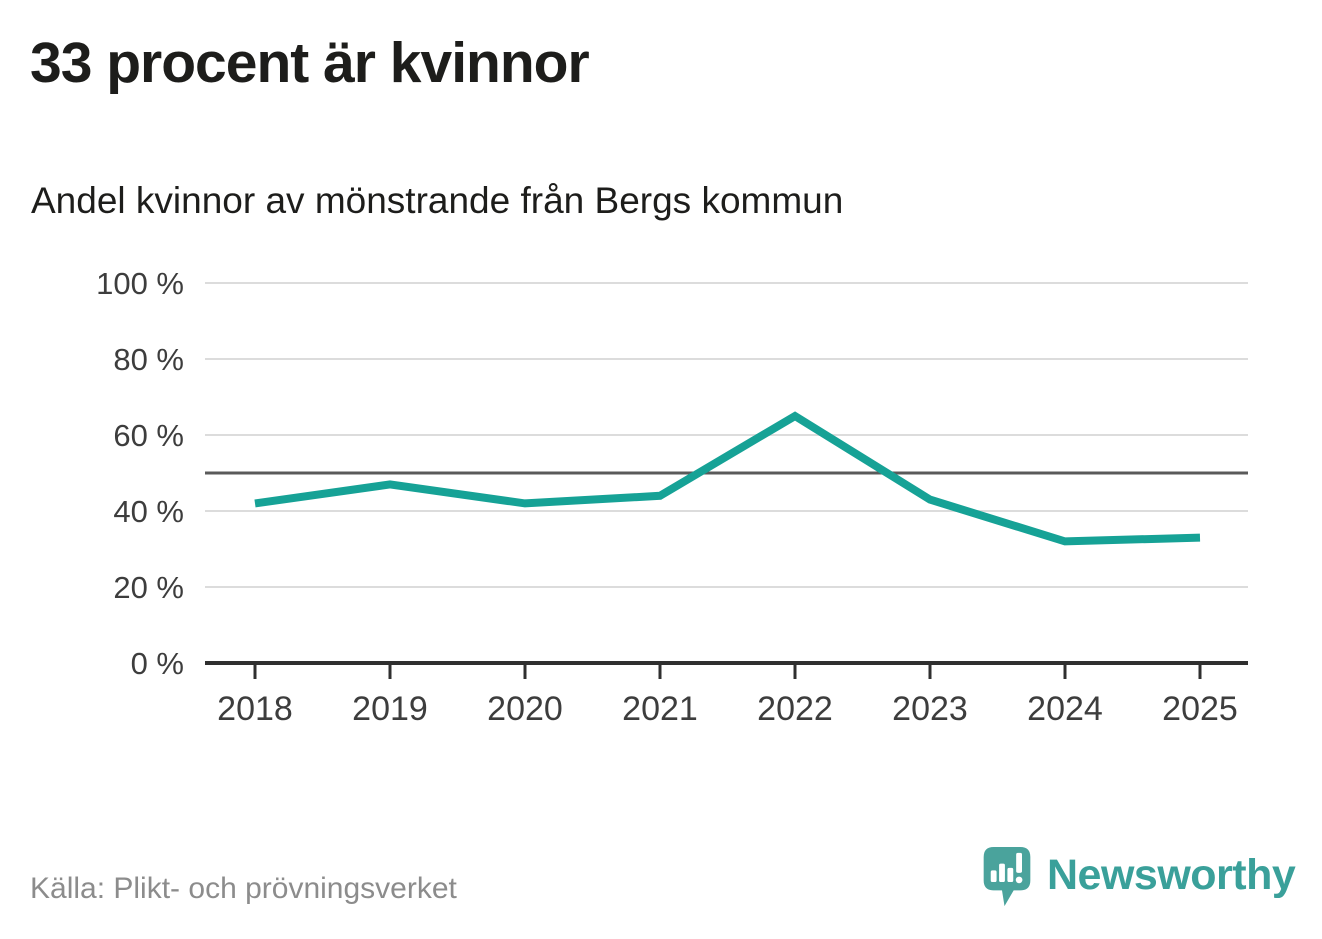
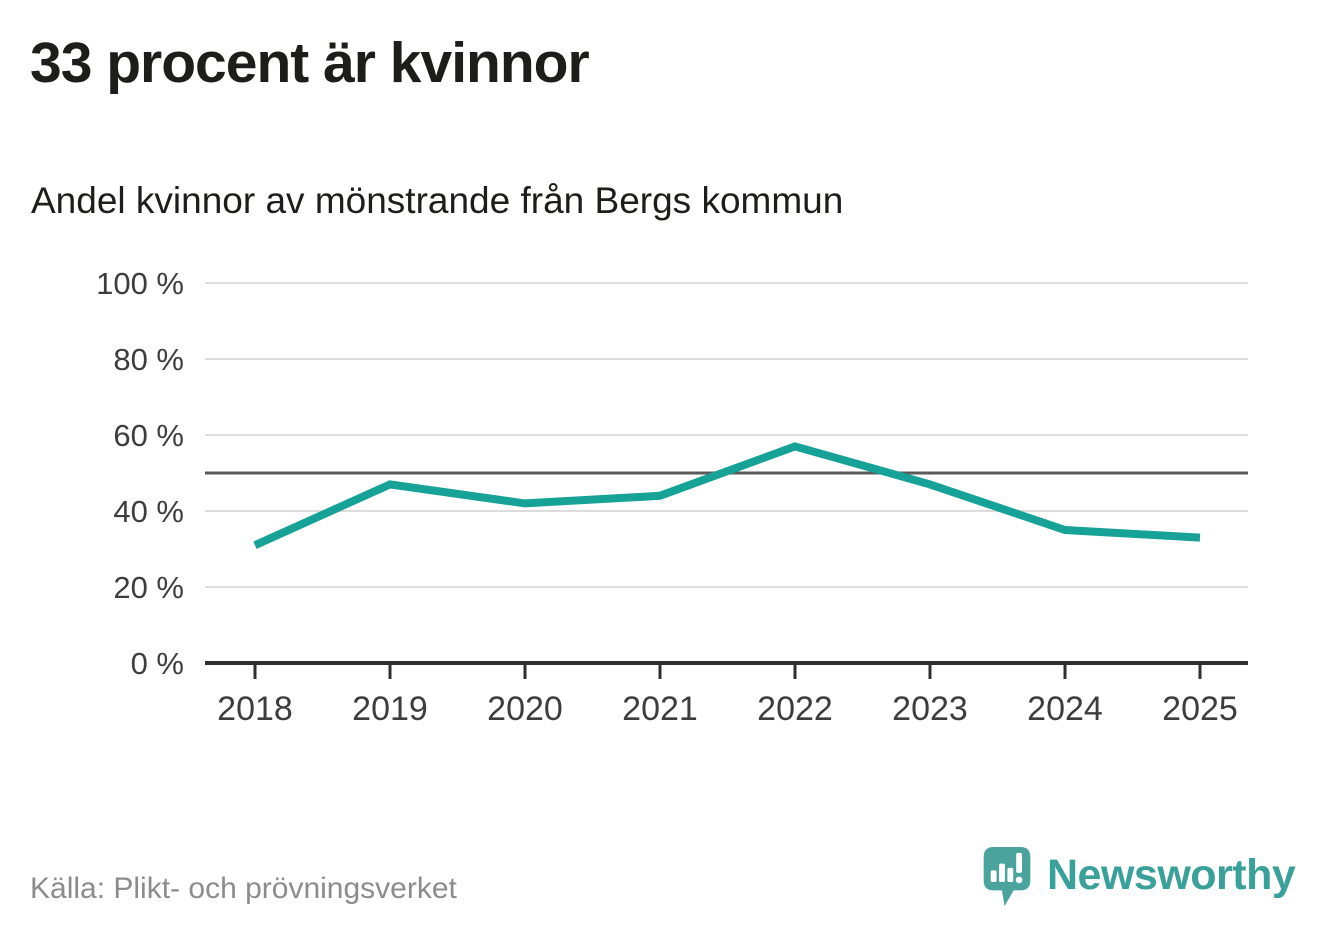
2018: 42% -> 31%
2022: 65% -> 57%
2023: 43% -> 47%
2024: 32% -> 35%
